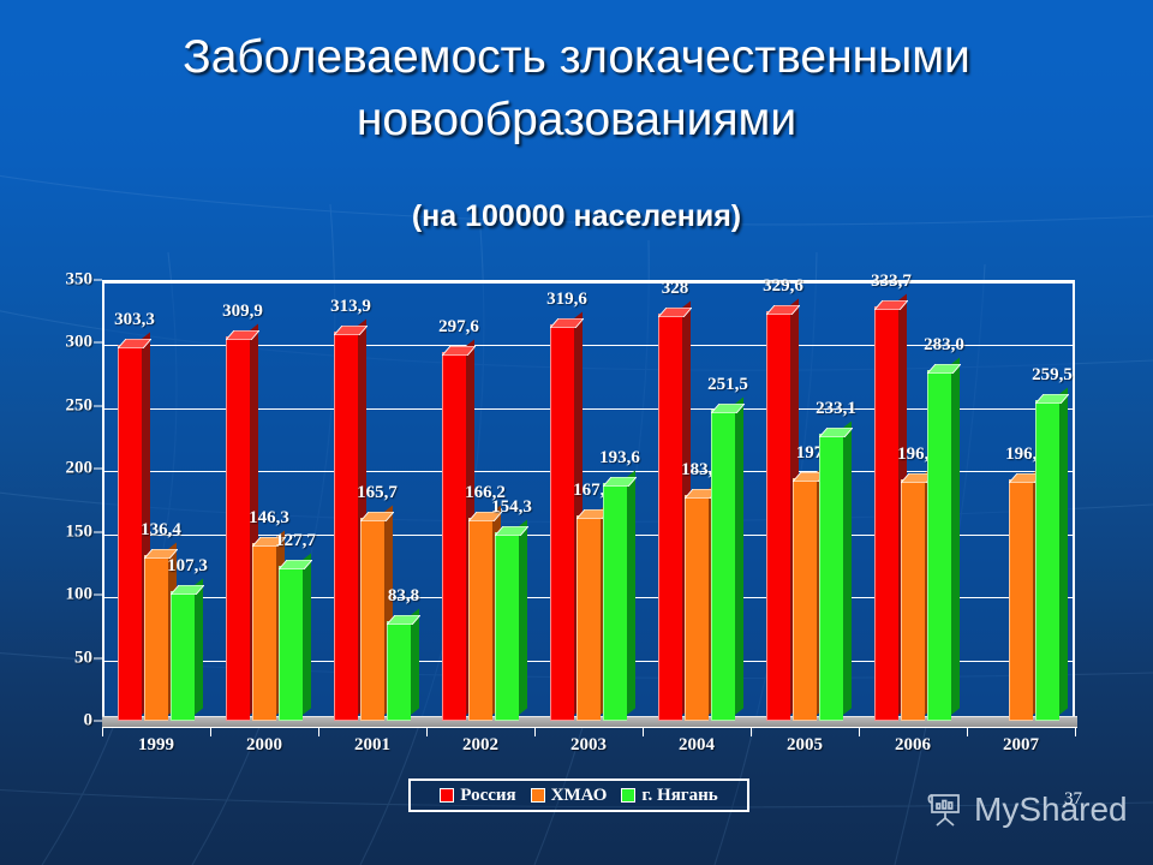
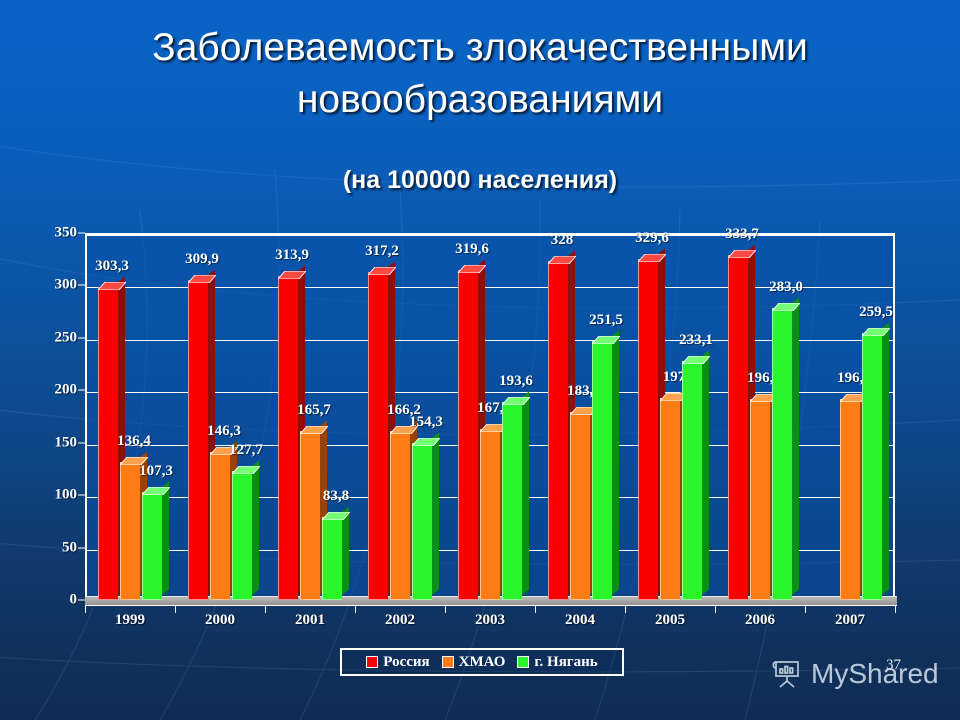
Россия/2002: 297,6 -> 317,2
